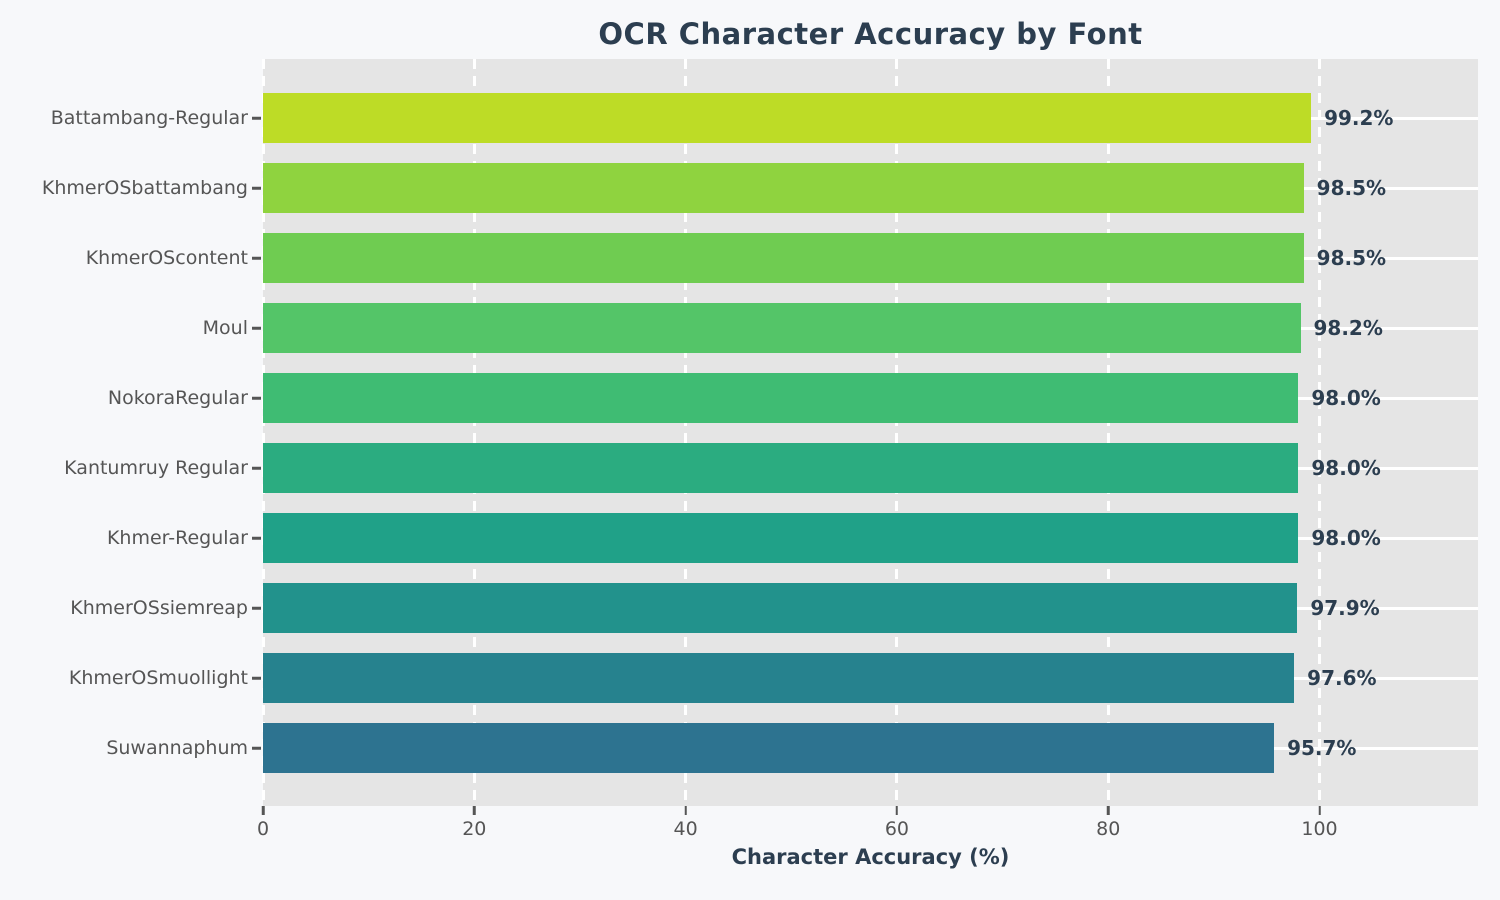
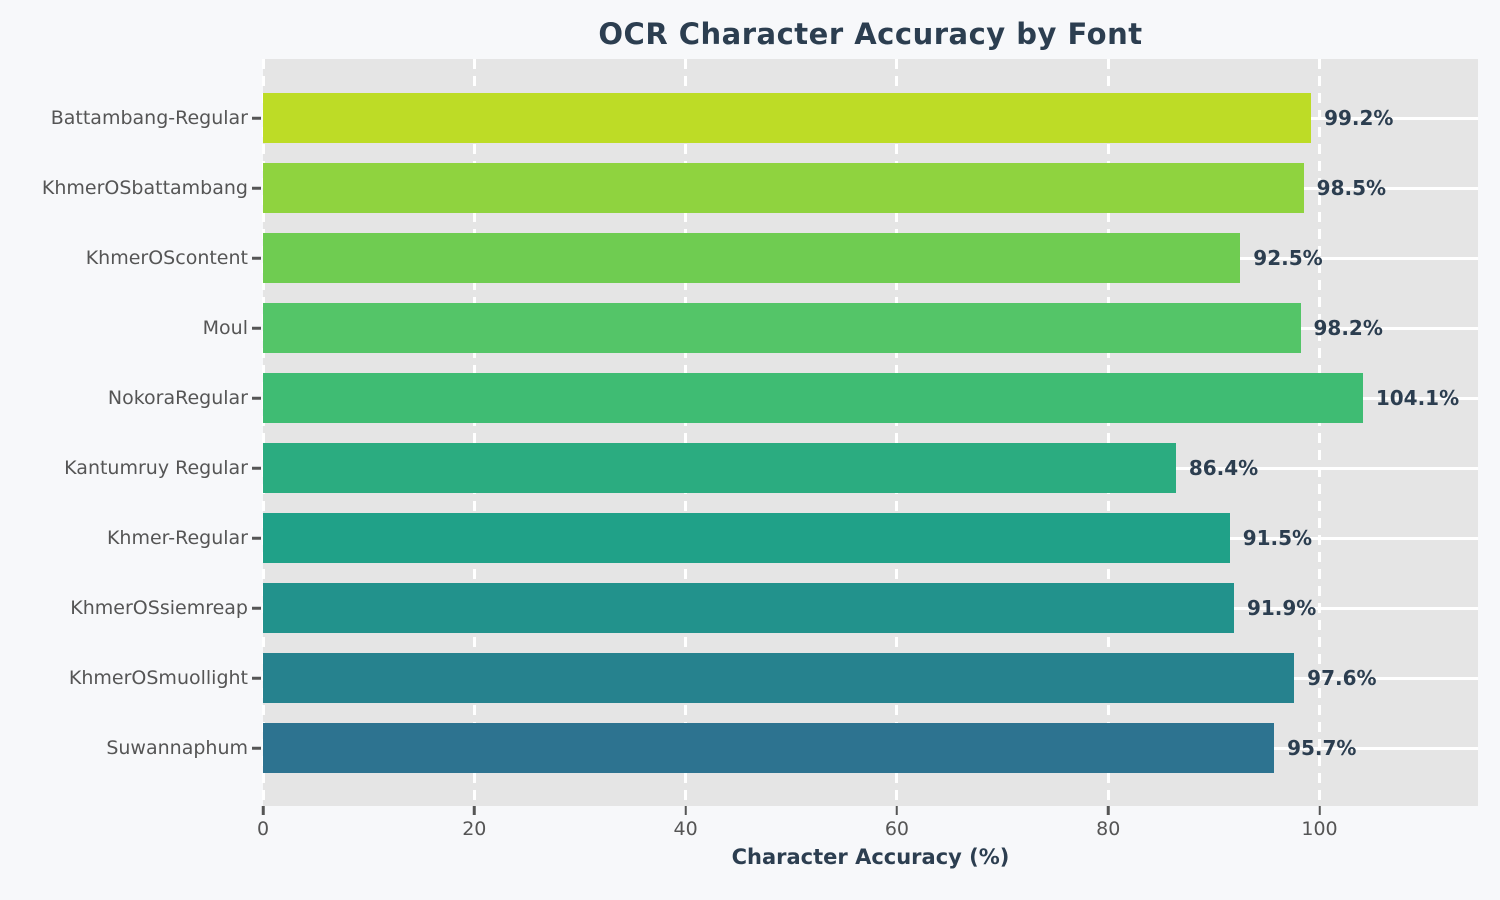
KhmerOScontent: 98.5% -> 92.5%
NokoraRegular: 98.0% -> 104.1%
Kantumruy Regular: 98.0% -> 86.4%
Khmer-Regular: 98.0% -> 91.5%
KhmerOSsiemreap: 97.9% -> 91.9%
